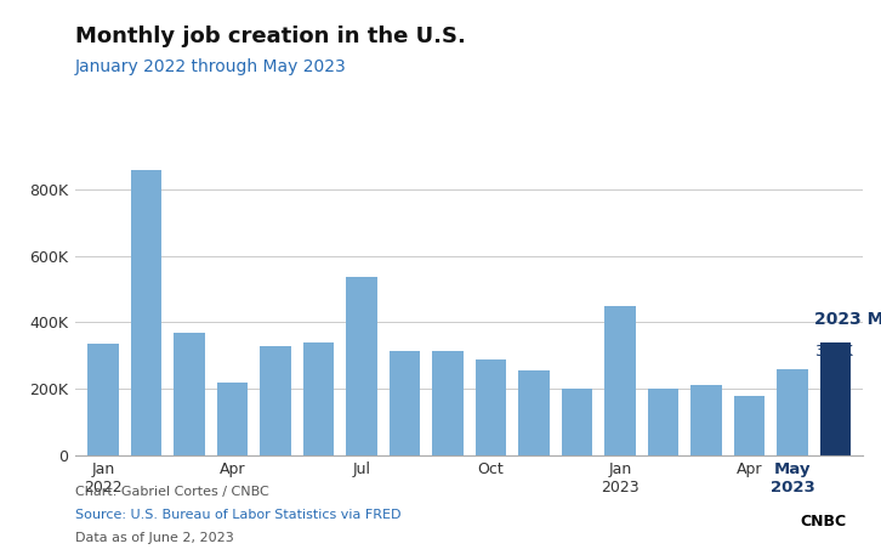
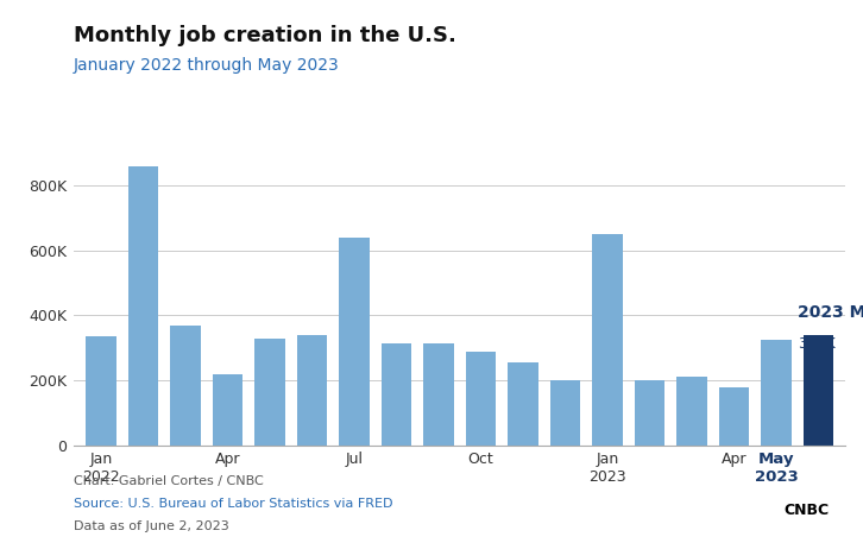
Jul: 537K -> 640K
Jan 2023: 450K -> 650K
May 2023: 260K -> 325K
